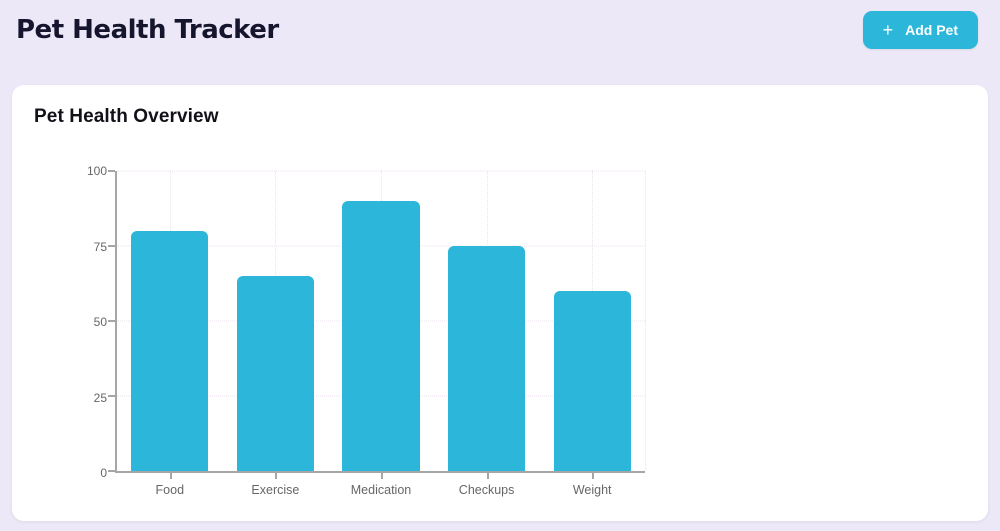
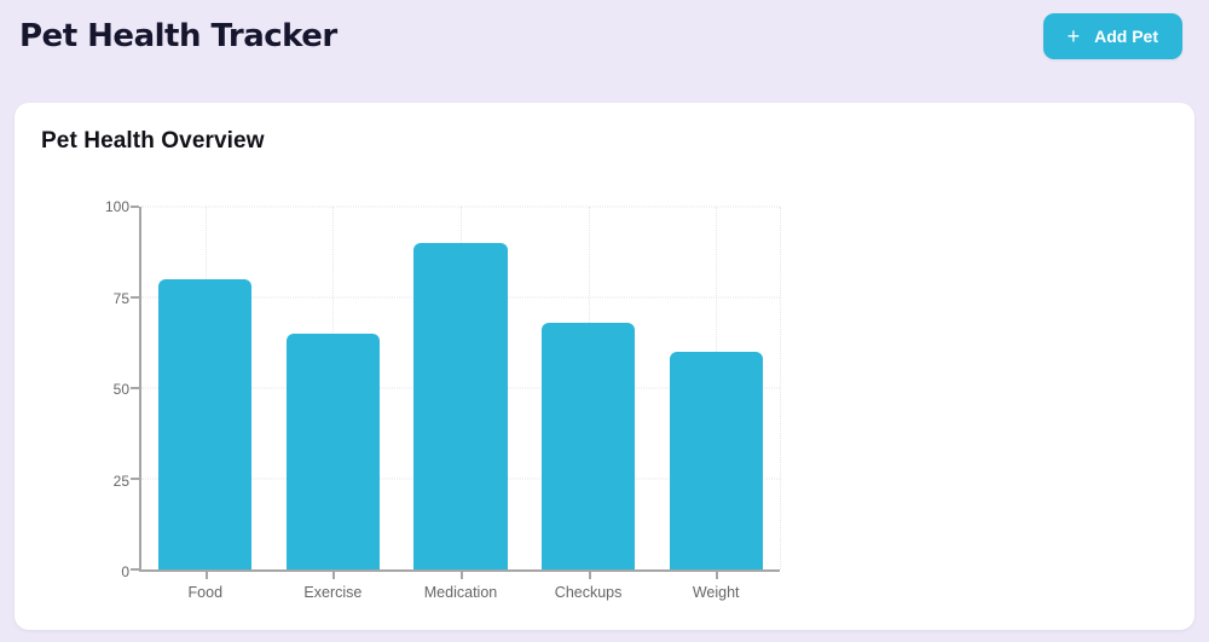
Checkups: 75 -> 68
